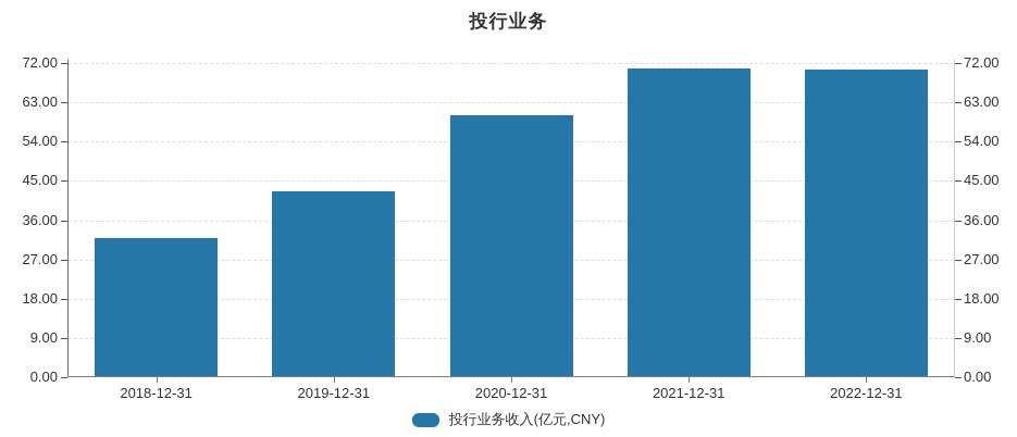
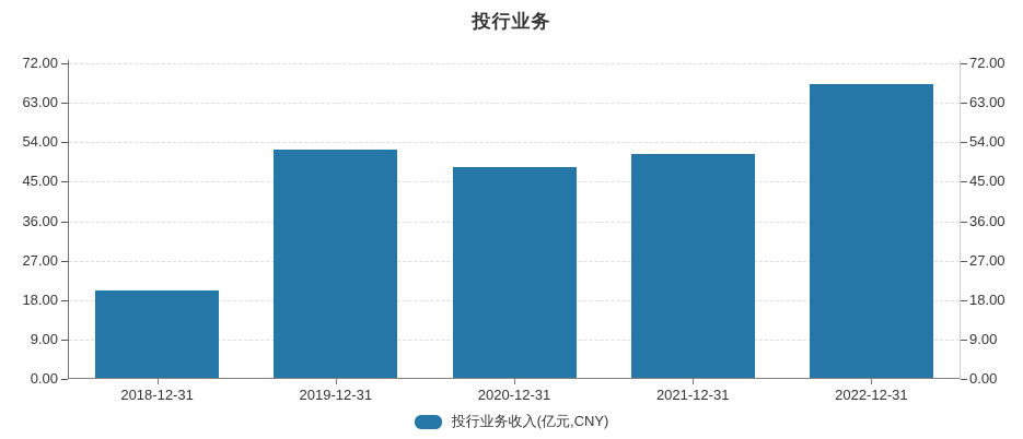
2018-12-31: 32 -> 20
2019-12-31: 42 -> 52
2020-12-31: 60 -> 48
2021-12-31: 71 -> 51
2022-12-31: 70 -> 67
